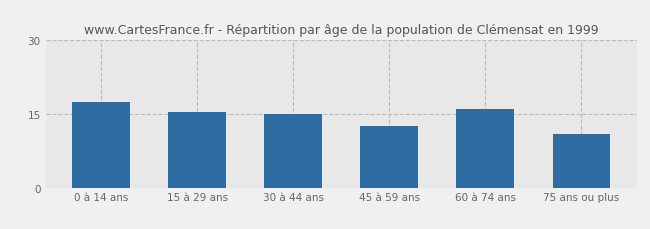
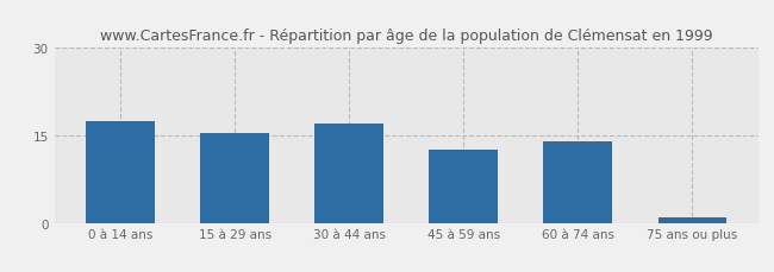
30 à 44 ans: 15.0 -> 17.0
60 à 74 ans: 16.0 -> 14.0
75 ans ou plus: 11.0 -> 1.0
